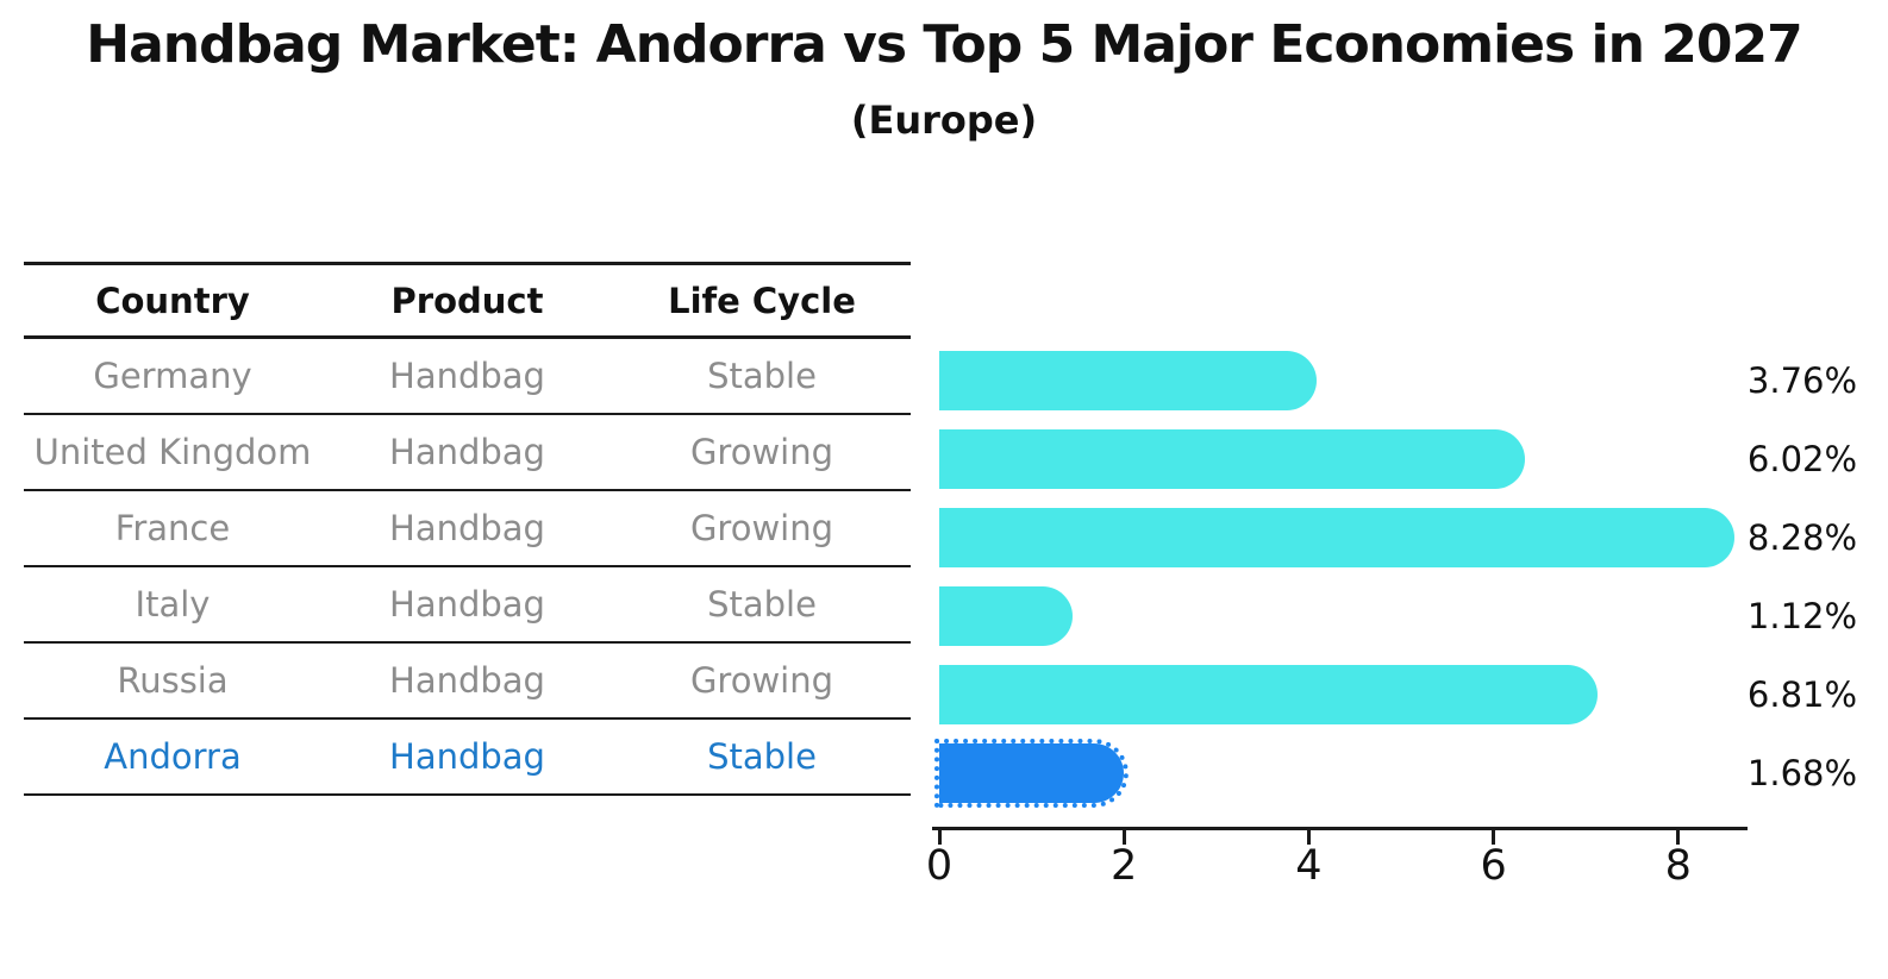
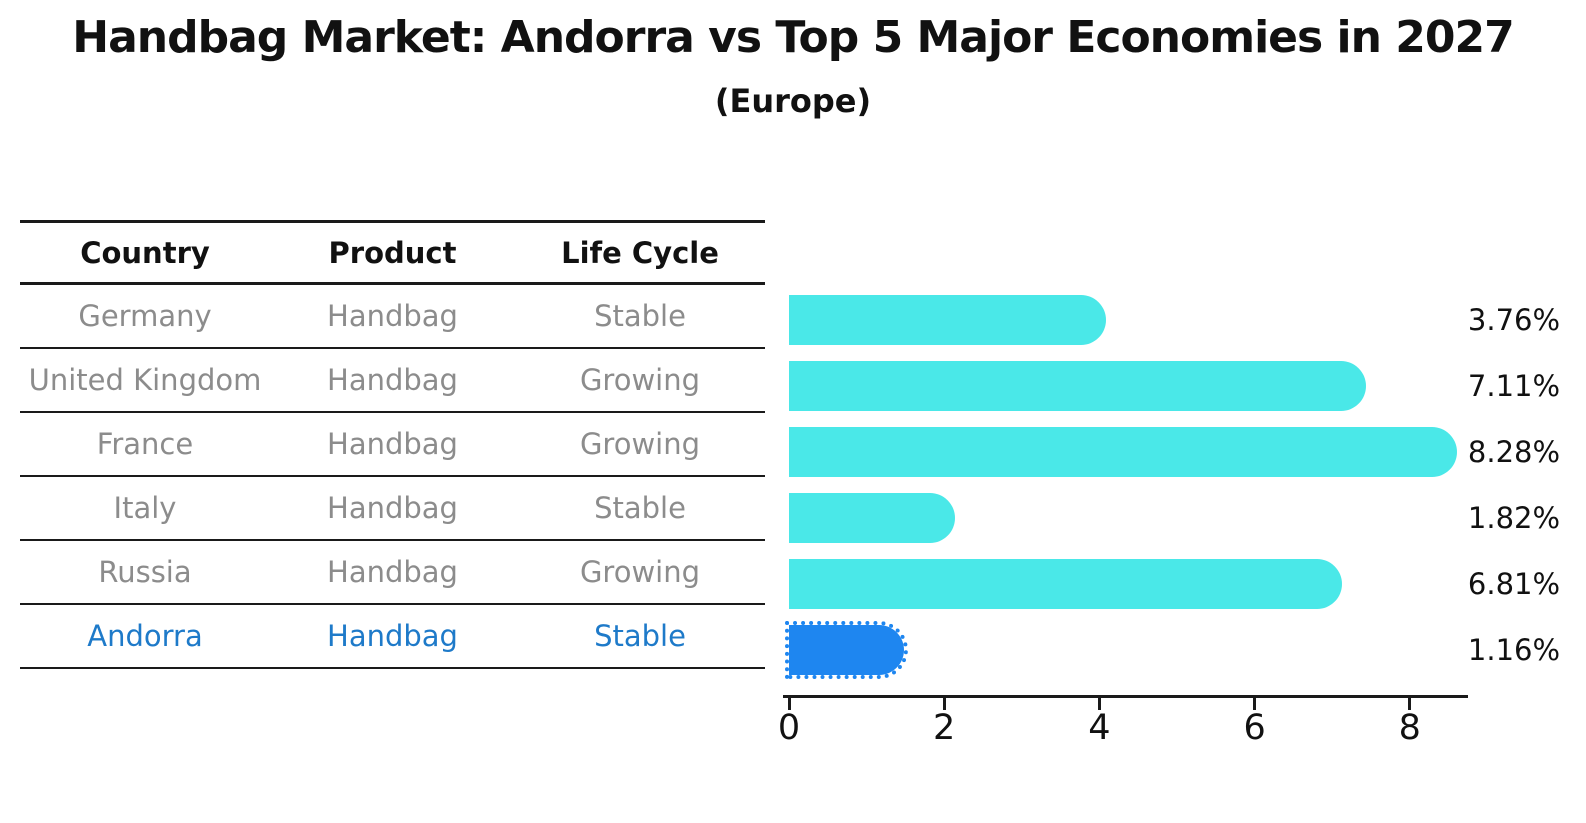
United Kingdom: 6.02% -> 7.11%
Italy: 1.12% -> 1.82%
Andorra: 1.68% -> 1.16%
